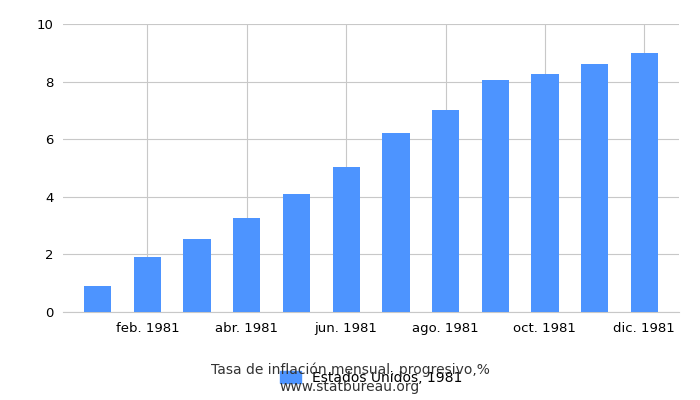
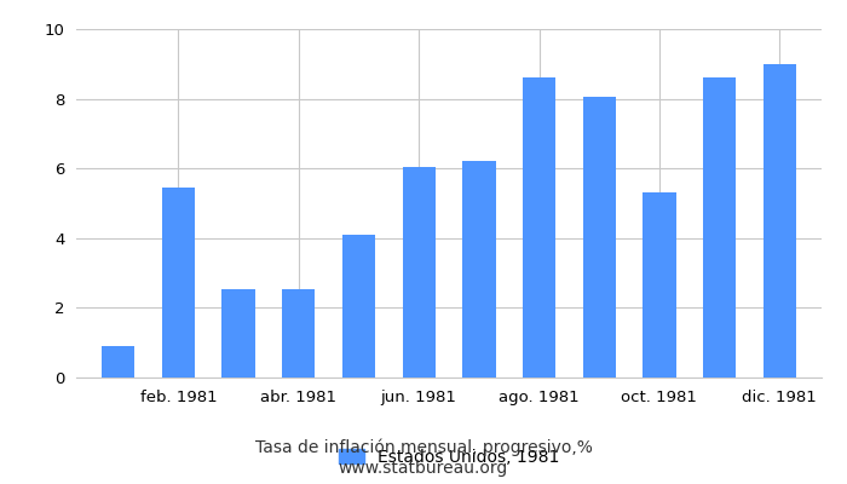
feb. 1981: 1.90 -> 5.45
abr. 1981: 3.25 -> 2.55
jun. 1981: 5.05 -> 6.05
ago. 1981: 7.00 -> 8.60
oct. 1981: 8.25 -> 5.30
